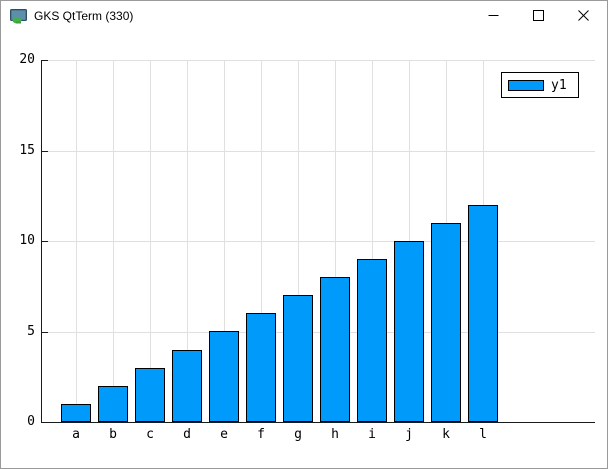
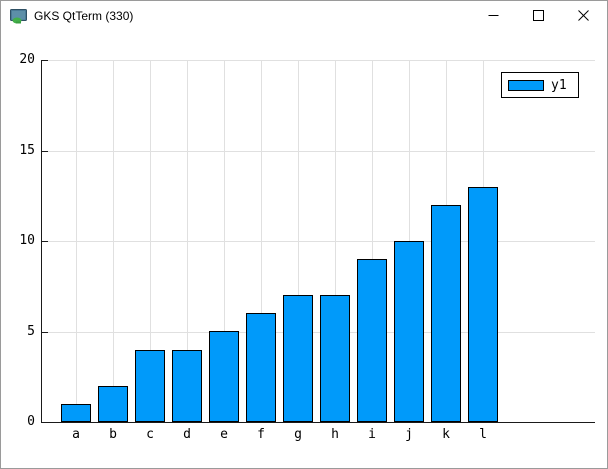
c: 3 -> 4
h: 8 -> 7
k: 11 -> 12
l: 12 -> 13
